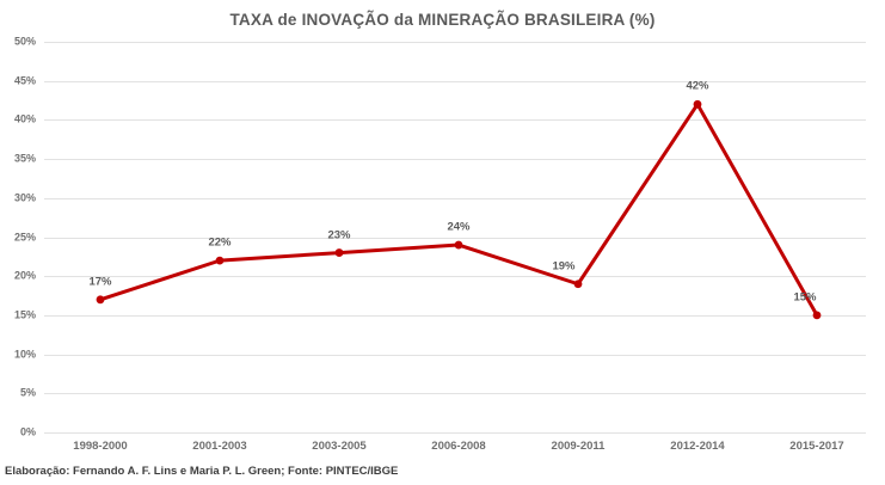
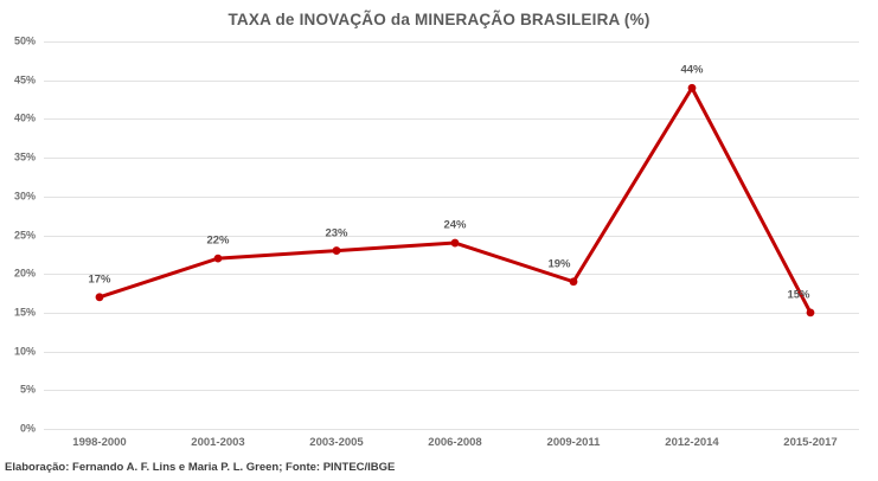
2012-2014: 42% -> 44%
